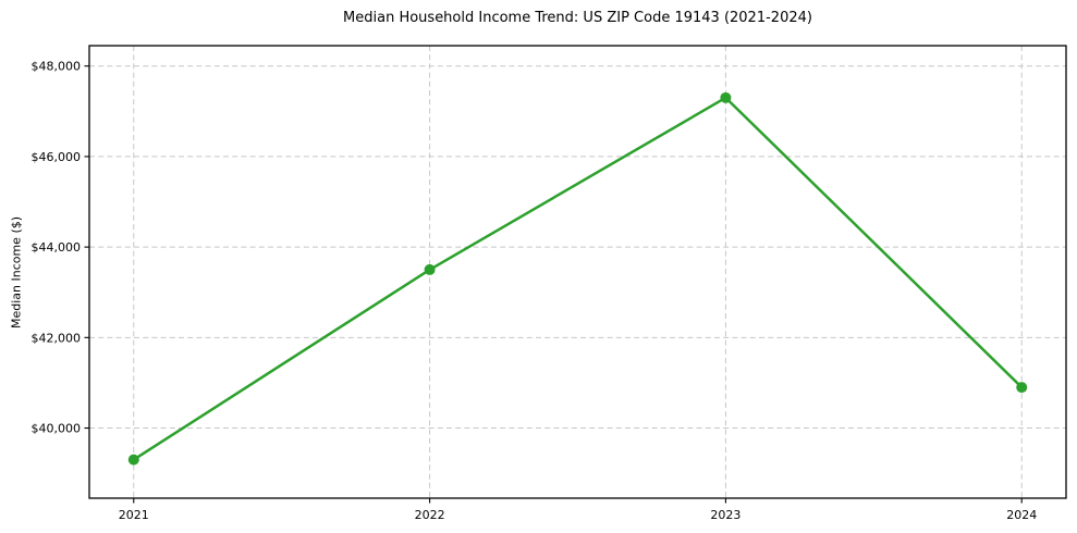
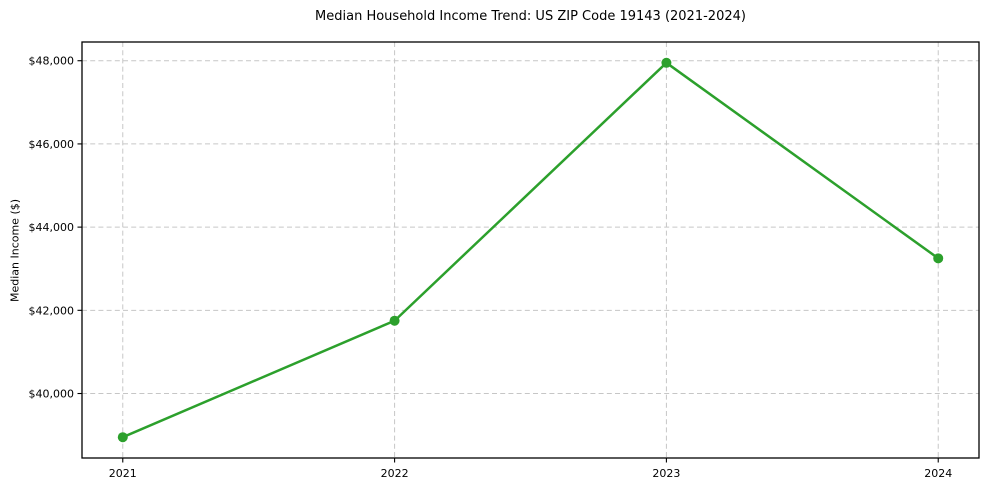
2021: $39300 -> $39000
2022: $43500 -> $41800
2023: $47300 -> $48000
2024: $40900 -> $43200
